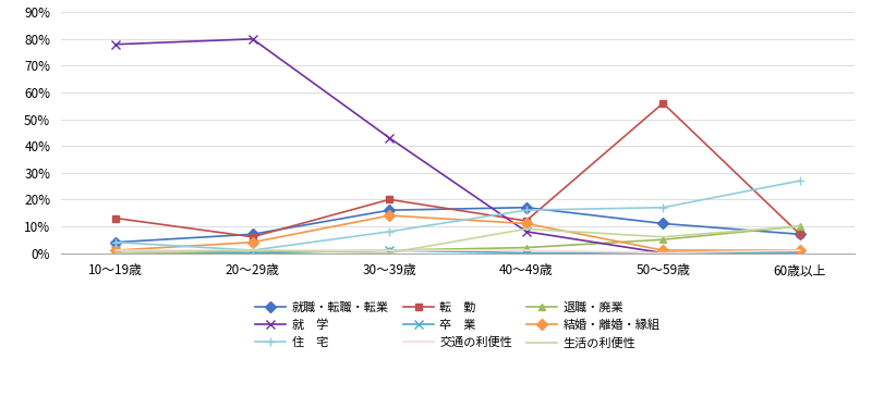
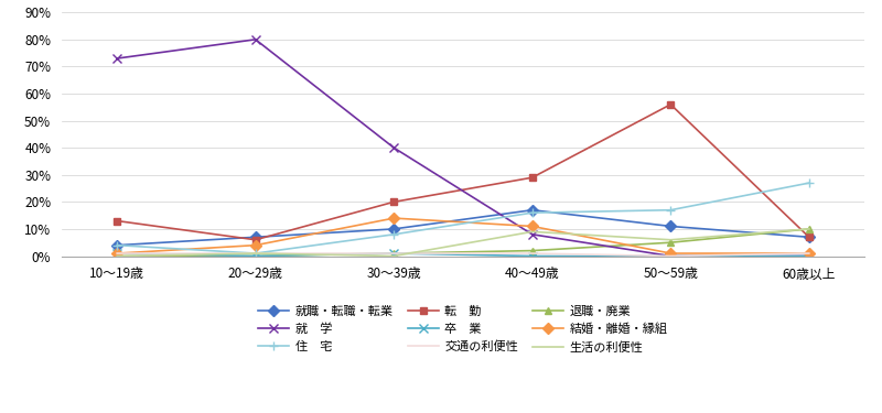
就 学/10～19歳: 78% -> 73%
就職・転職・転業/30～39歳: 16% -> 10%
就 学/30～39歳: 43% -> 40%
転 勤/40～49歳: 12% -> 29%
